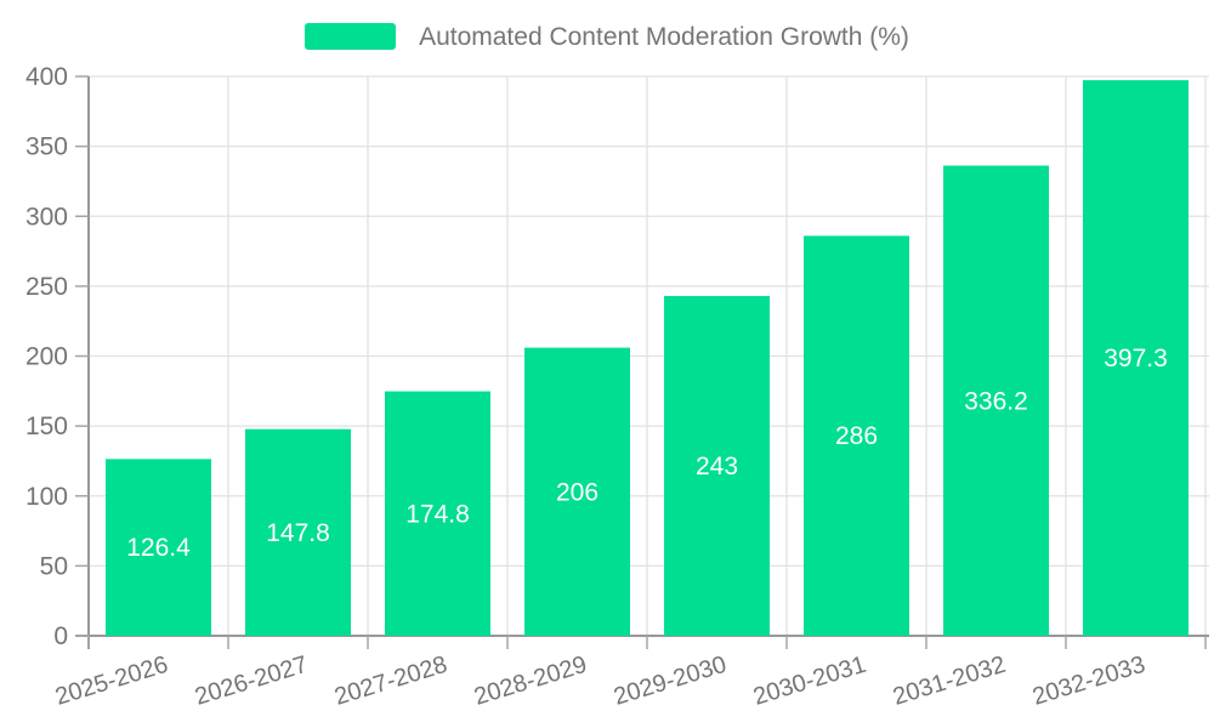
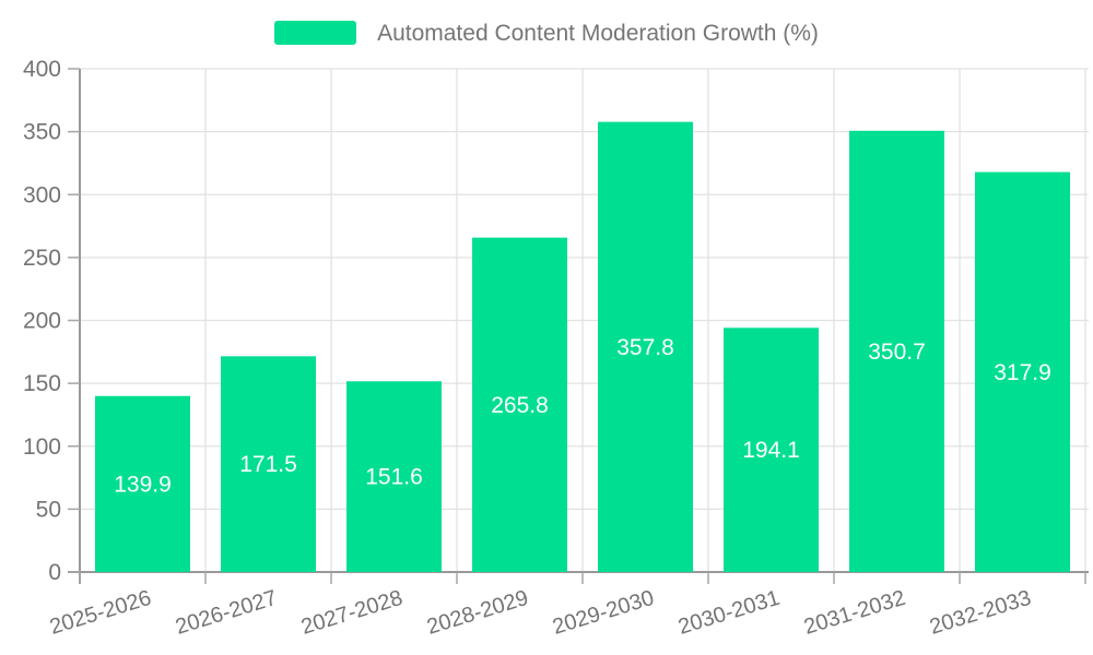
2025-2026: 126.4 -> 139.9
2026-2027: 147.8 -> 171.5
2027-2028: 174.8 -> 151.6
2028-2029: 206 -> 265.8
2029-2030: 243 -> 357.8
2030-2031: 286 -> 194.1
2031-2032: 336.2 -> 350.7
2032-2033: 397.3 -> 317.9
